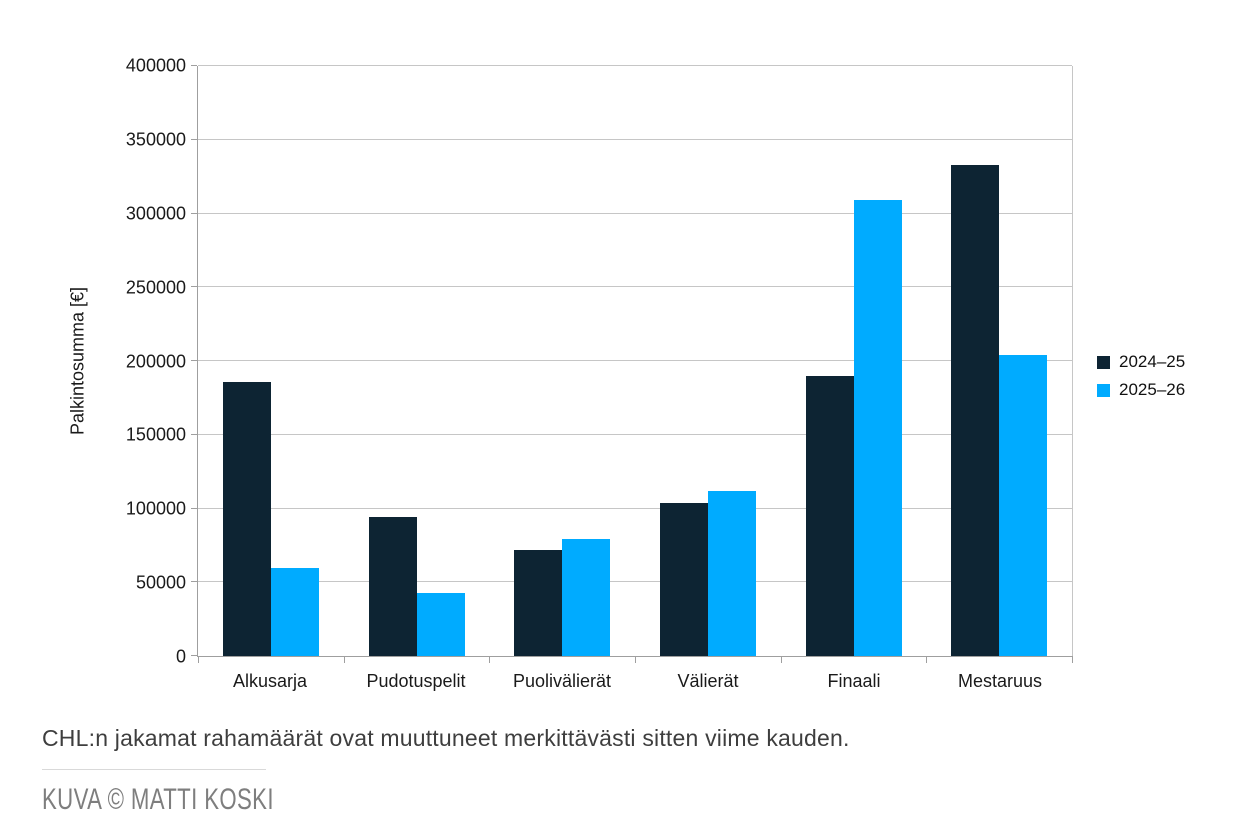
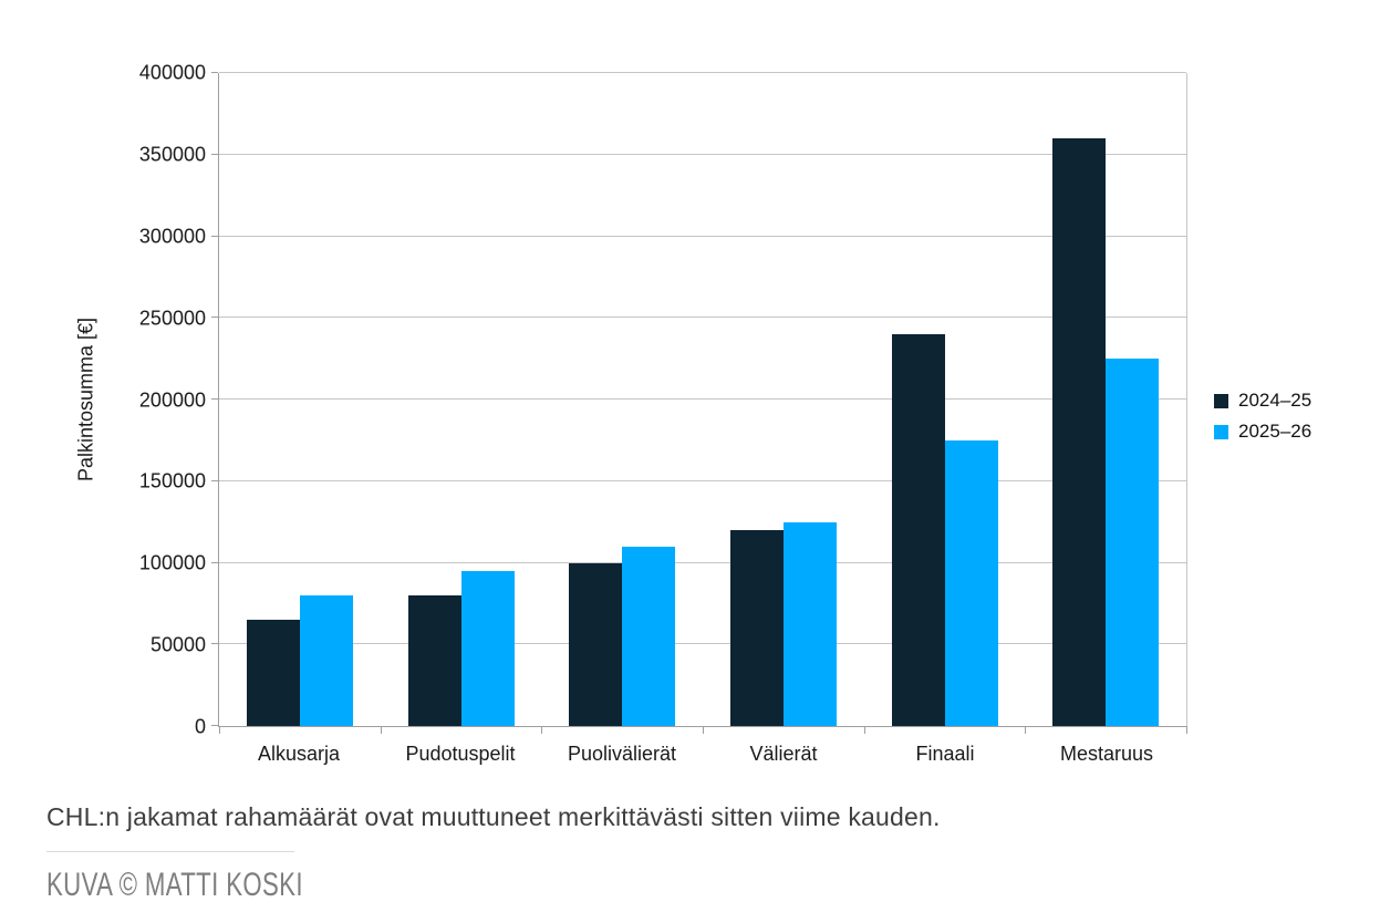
2024–25/Alkusarja: 186000 -> 65000
2025–26/Alkusarja: 60000 -> 80000
2024–25/Pudotuspelit: 94000 -> 80000
2025–26/Pudotuspelit: 43000 -> 95000
2024–25/Puolivälierät: 72000 -> 100000
2025–26/Puolivälierät: 79000 -> 110000
2024–25/Välierät: 104000 -> 120000
2025–26/Välierät: 112000 -> 125000
2024–25/Finaali: 190000 -> 240000
2025–26/Finaali: 309000 -> 175000
2024–25/Mestaruus: 333000 -> 360000
2025–26/Mestaruus: 204000 -> 225000
